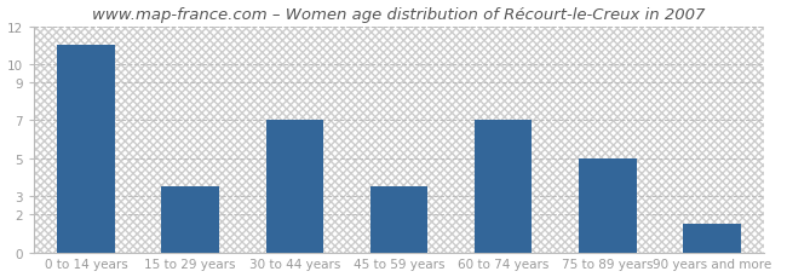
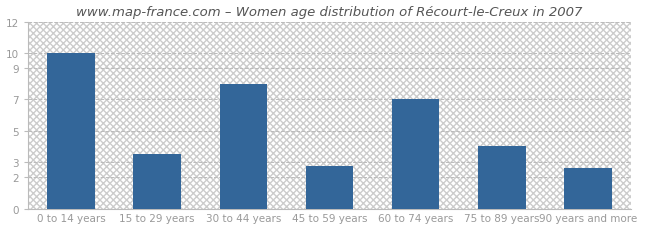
0 to 14 years: 11.0 -> 10.0
30 to 44 years: 7.0 -> 8.0
45 to 59 years: 3.5 -> 2.7
75 to 89 years: 5.0 -> 4.0
90 years and more: 1.5 -> 2.6
